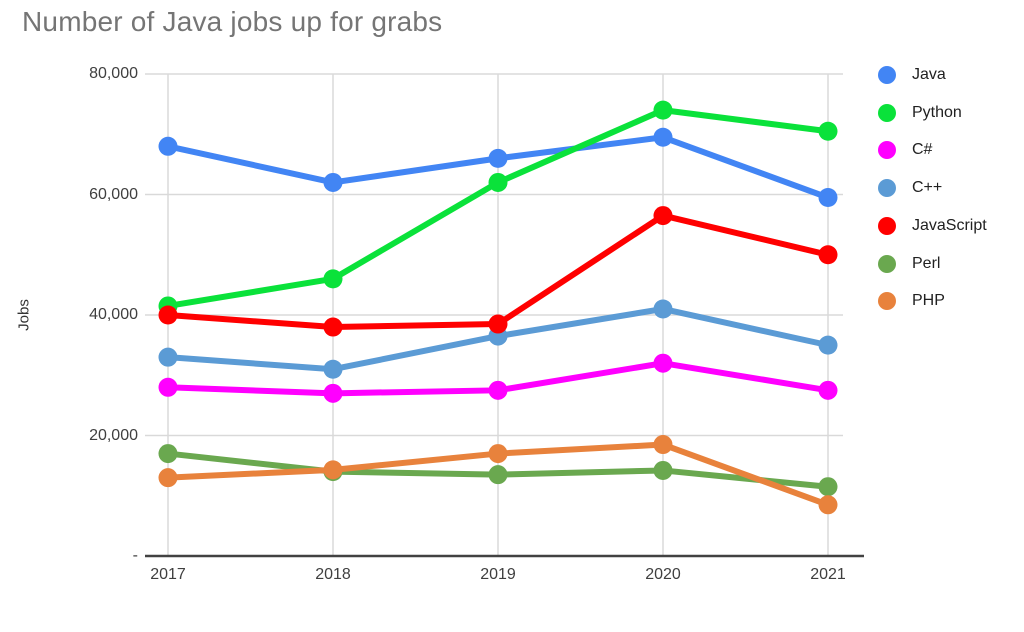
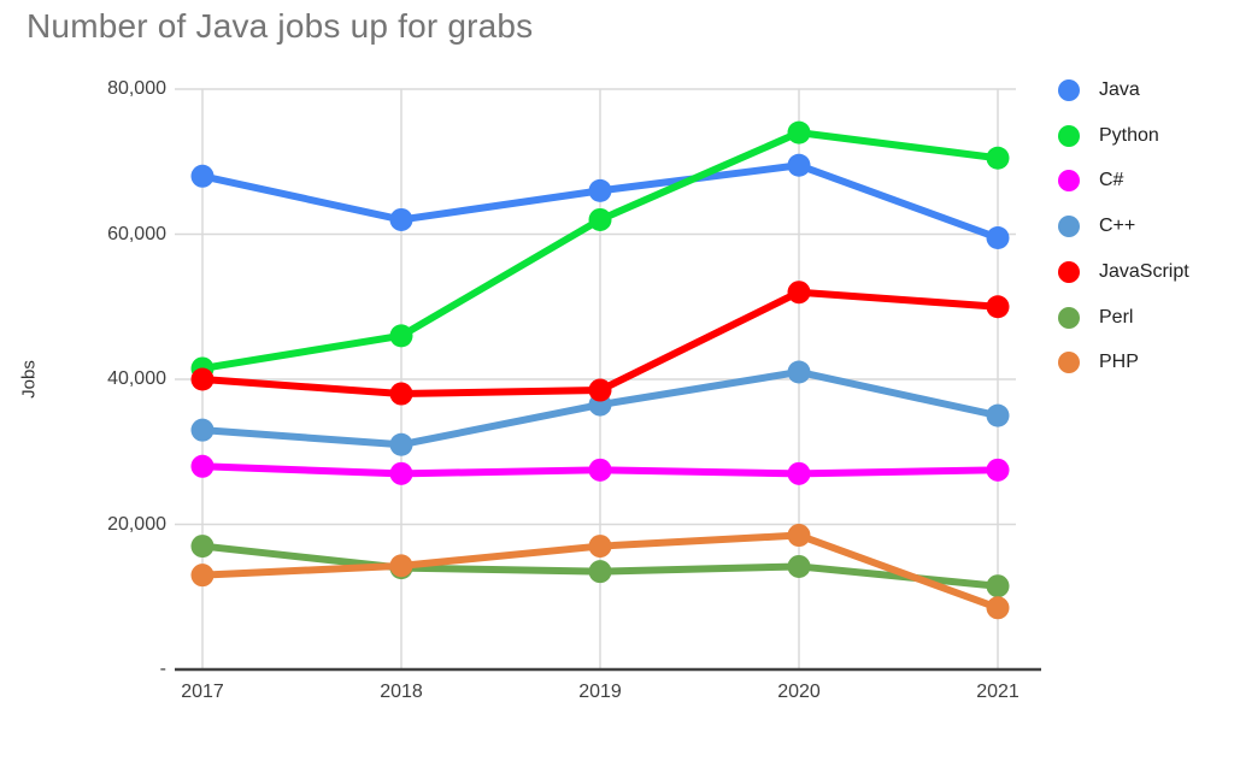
C#/2020: 32000 -> 27000
JavaScript/2020: 56000 -> 52000
